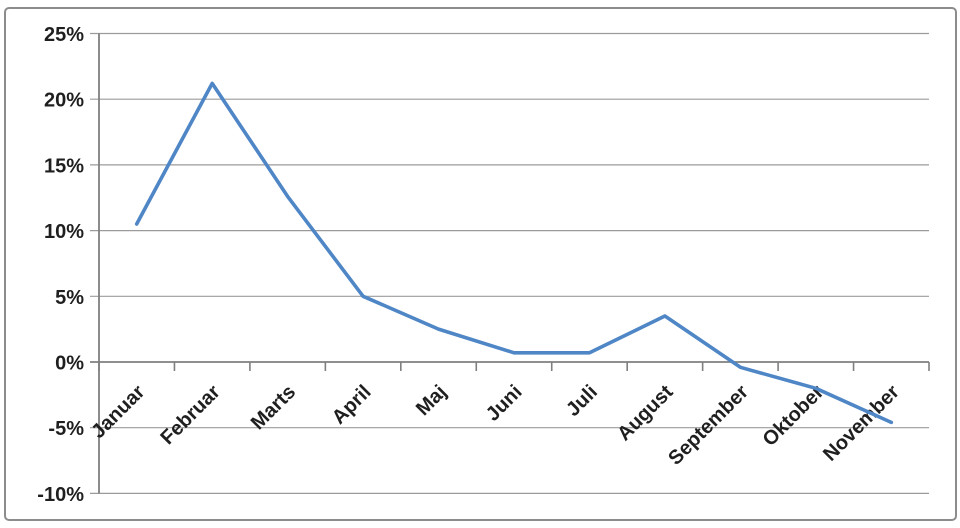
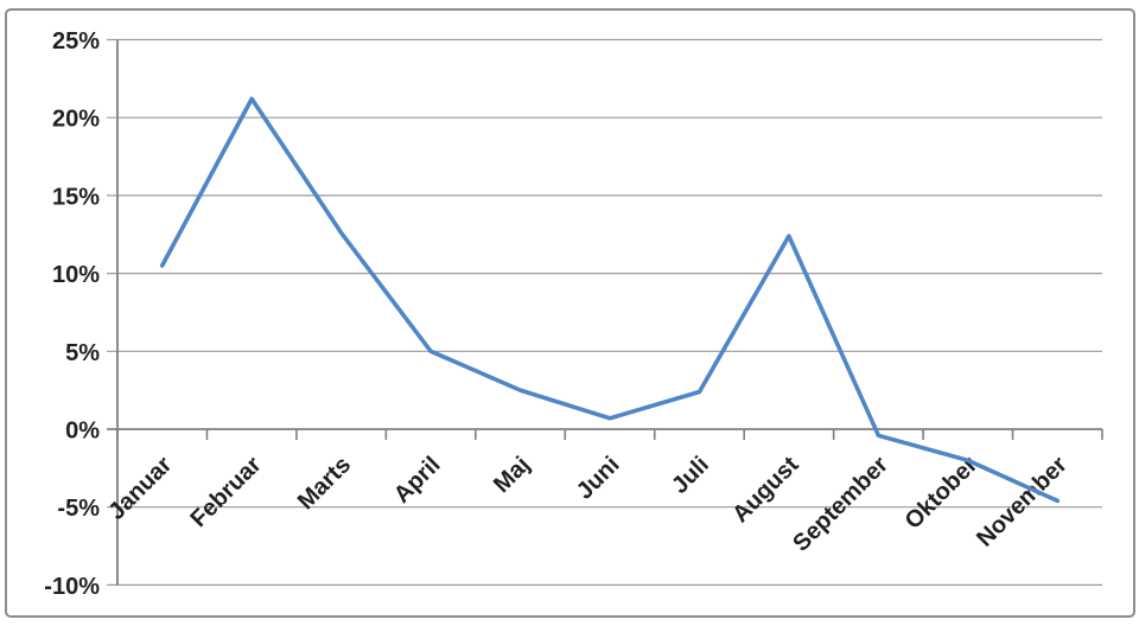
Juli: 0.7% -> 2.4%
August: 3.5% -> 12.4%
